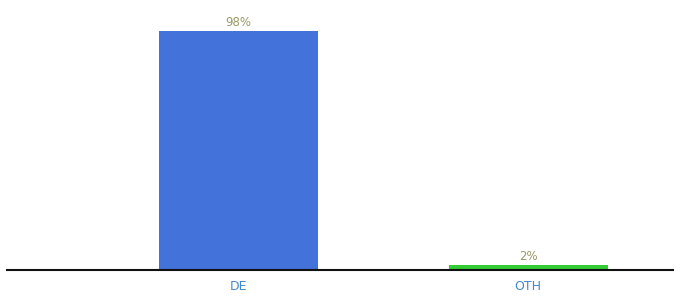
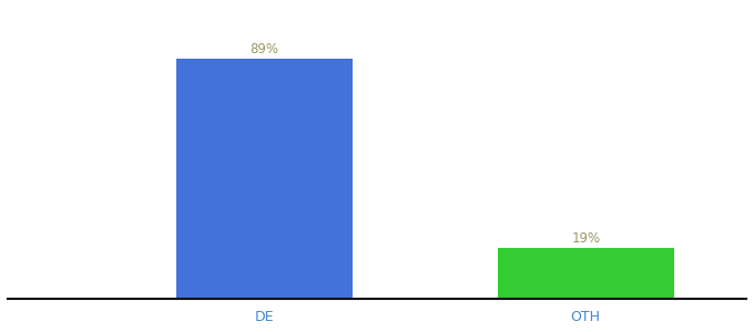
DE: 98% -> 89%
OTH: 2% -> 19%
